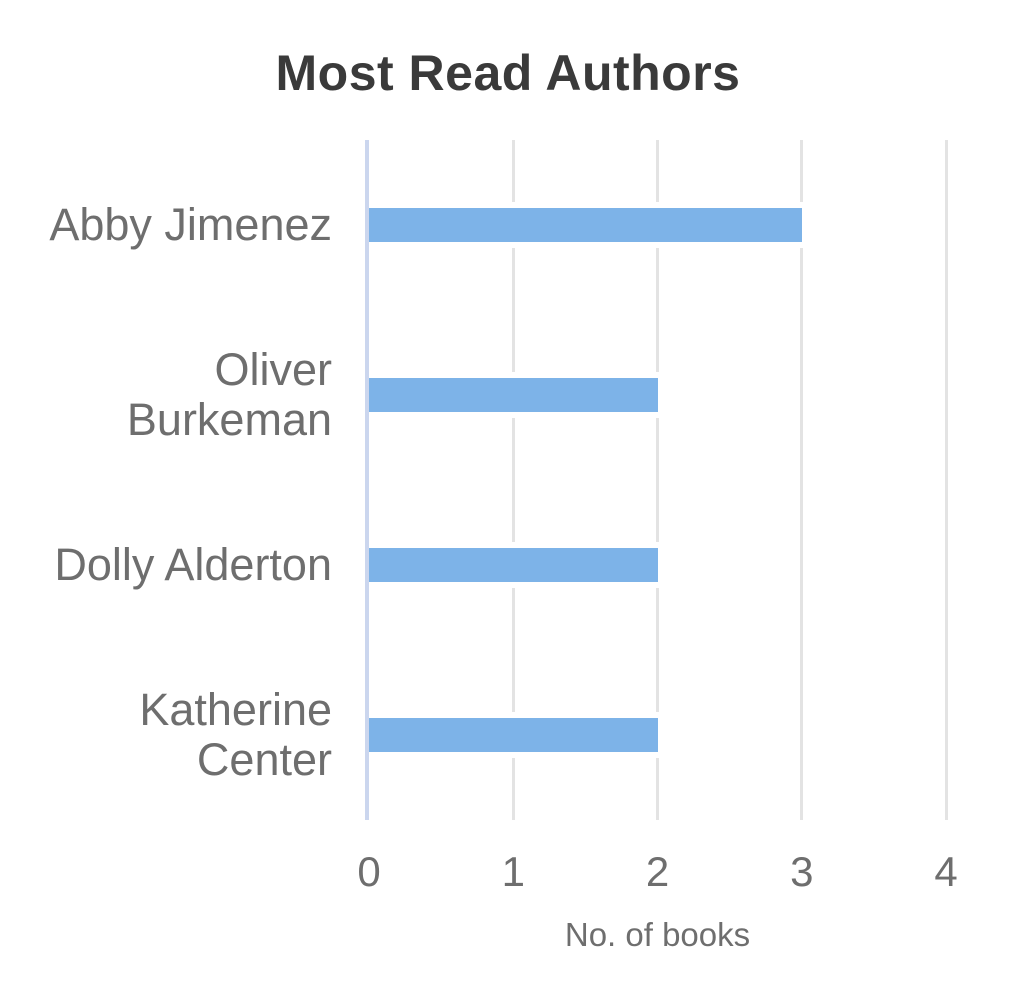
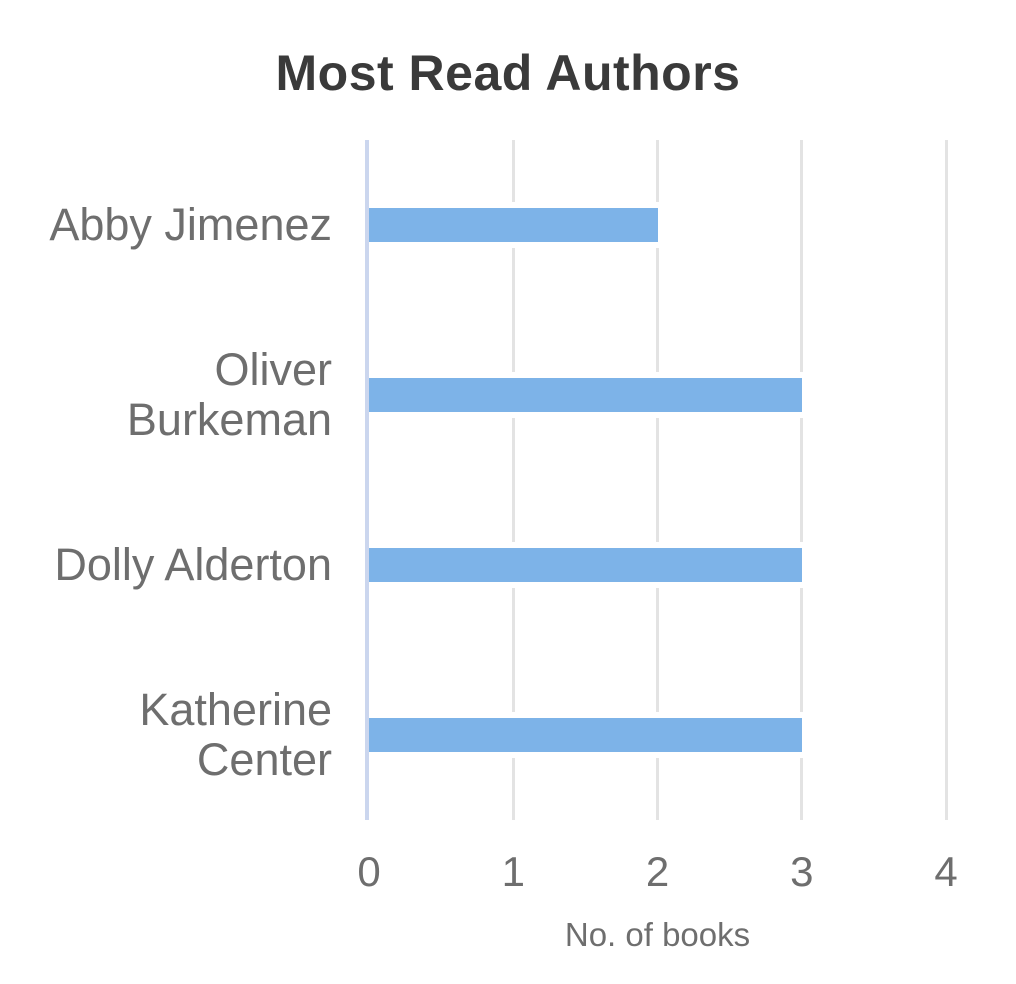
Abby Jimenez: 3 -> 2
Oliver Burkeman: 2 -> 3
Dolly Alderton: 2 -> 3
Katherine Center: 2 -> 3
